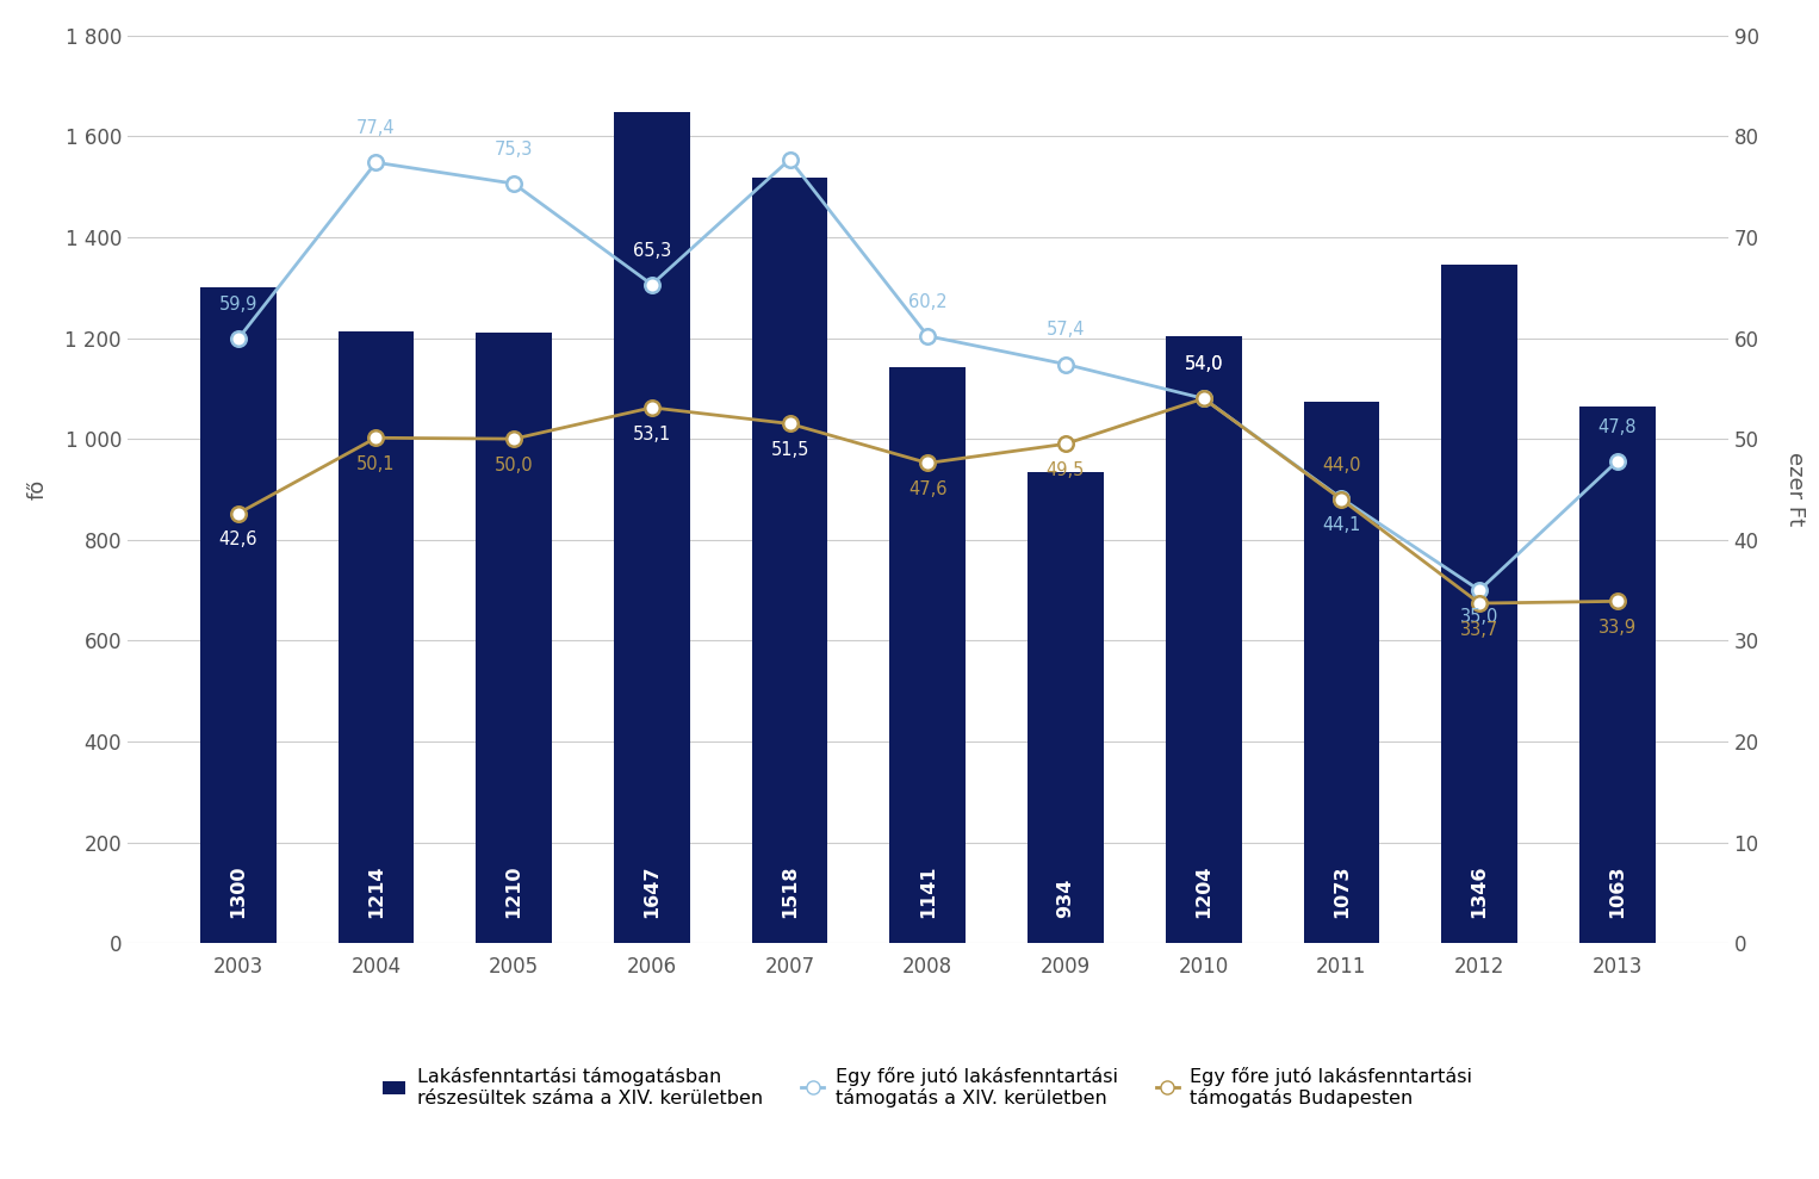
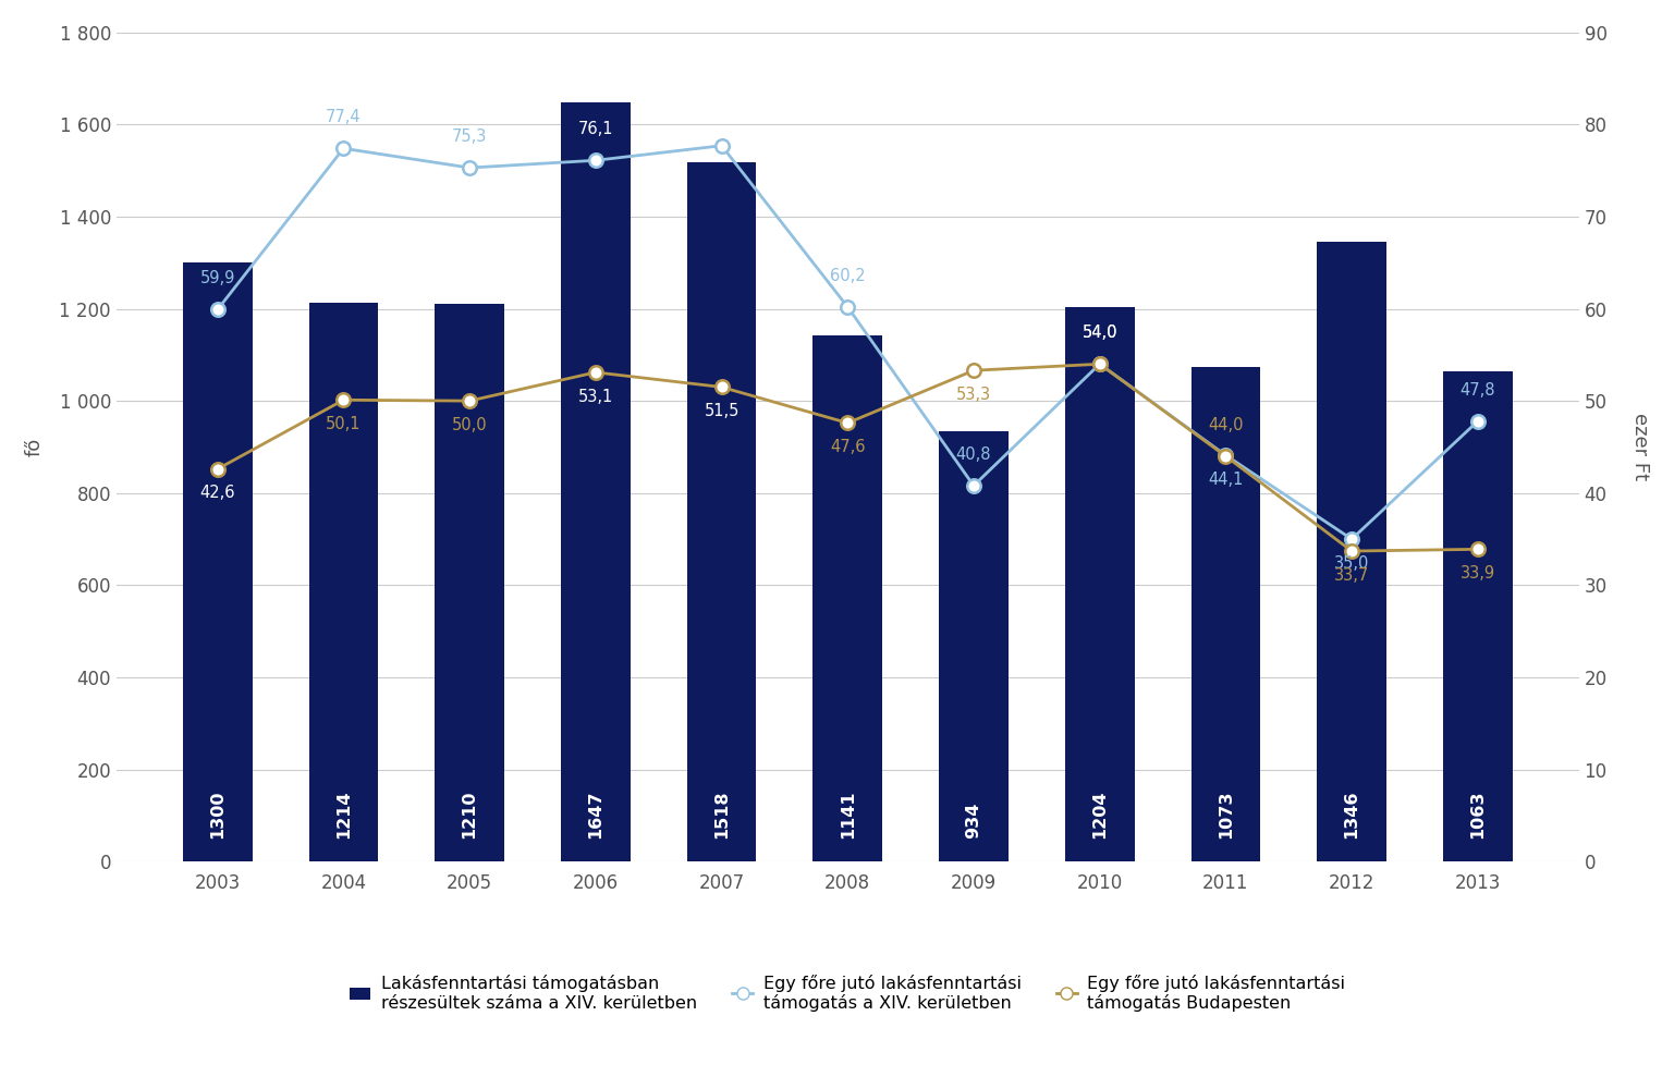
Egy főre jutó lakásfenntartási támogatás a XIV. kerületben/2006: 65,3 -> 76,1
Egy főre jutó lakásfenntartási támogatás a XIV. kerületben/2009: 57,4 -> 40,8
Egy főre jutó lakásfenntartási támogatás Budapesten/2009: 49,5 -> 53,3
